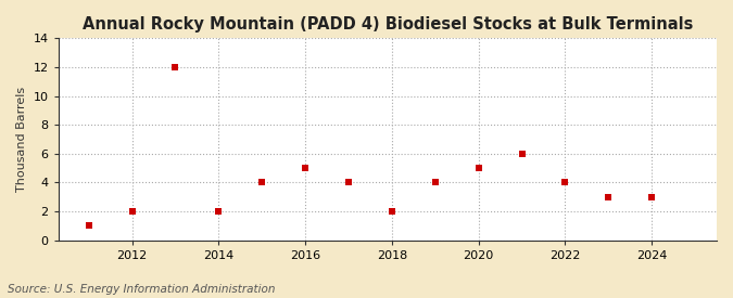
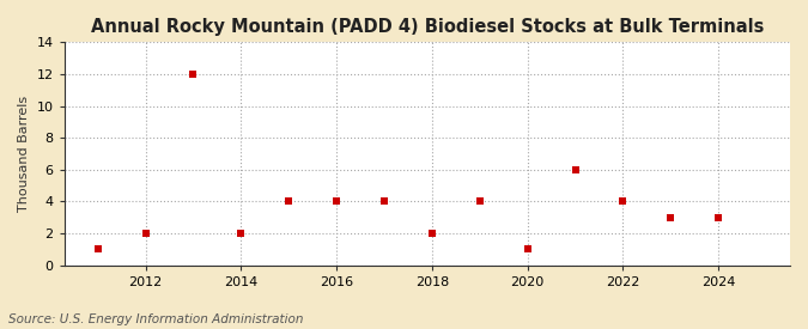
2016: 5 -> 4
2020: 5 -> 1
